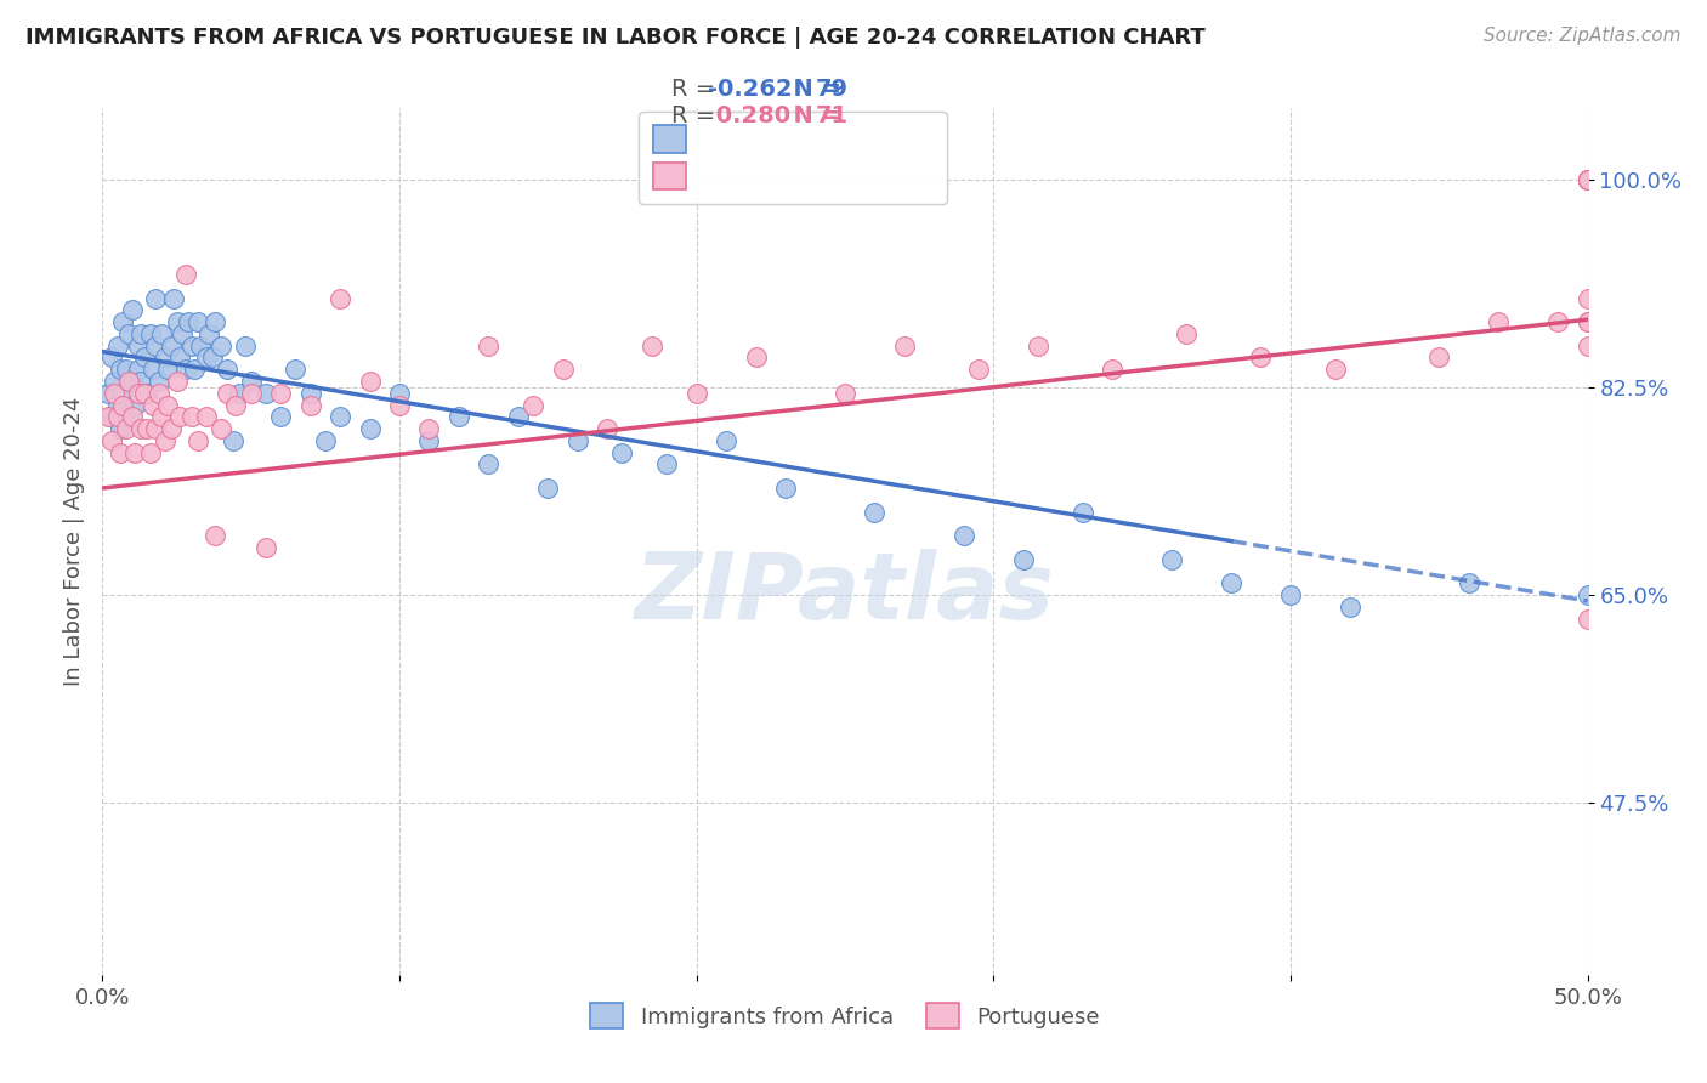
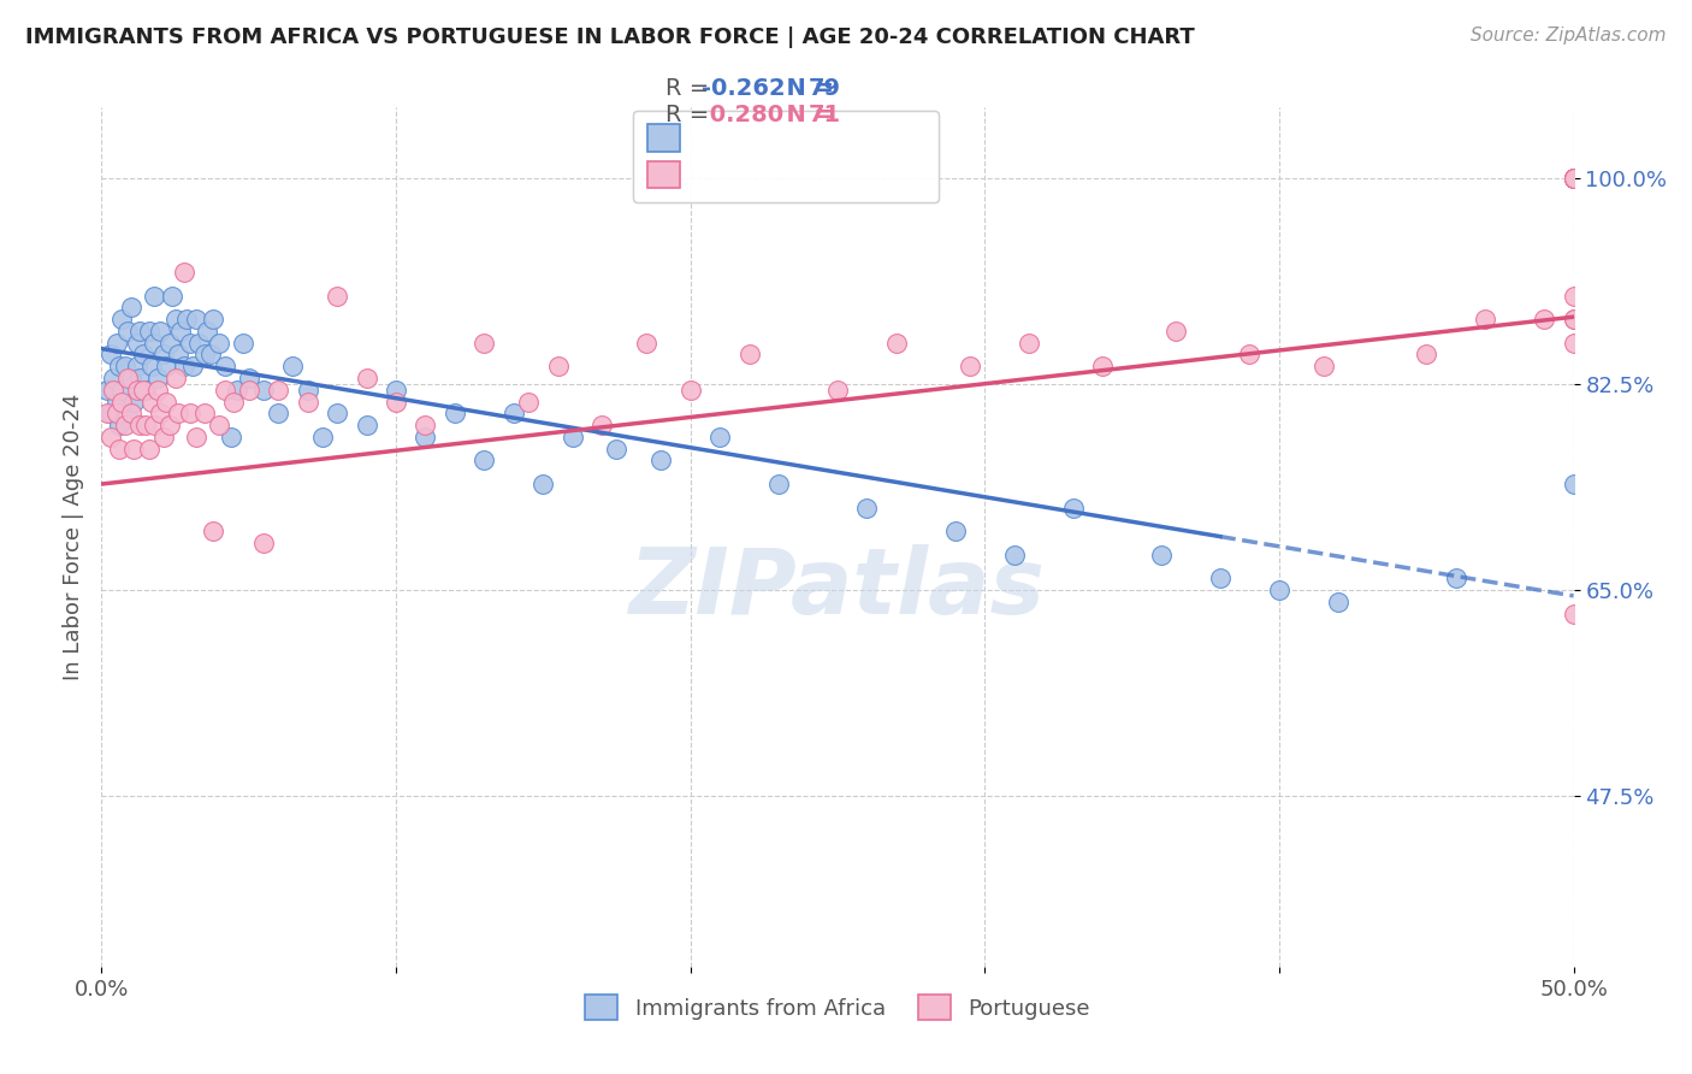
Immigrants from Africa/50.0%: 65% -> 74%
